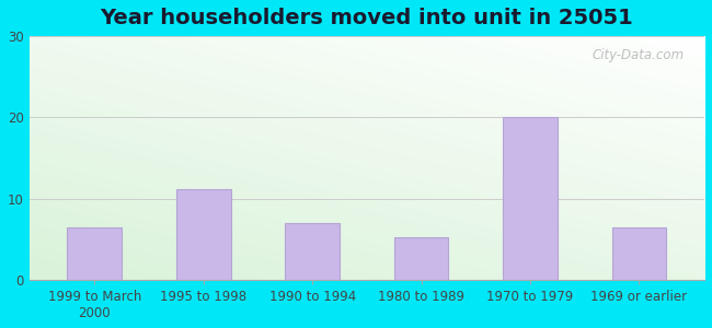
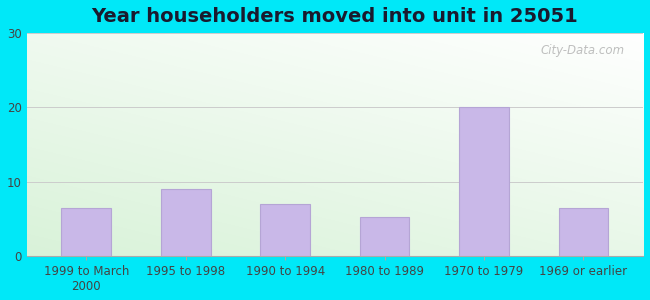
1995 to 1998: 11.2 -> 9.0
